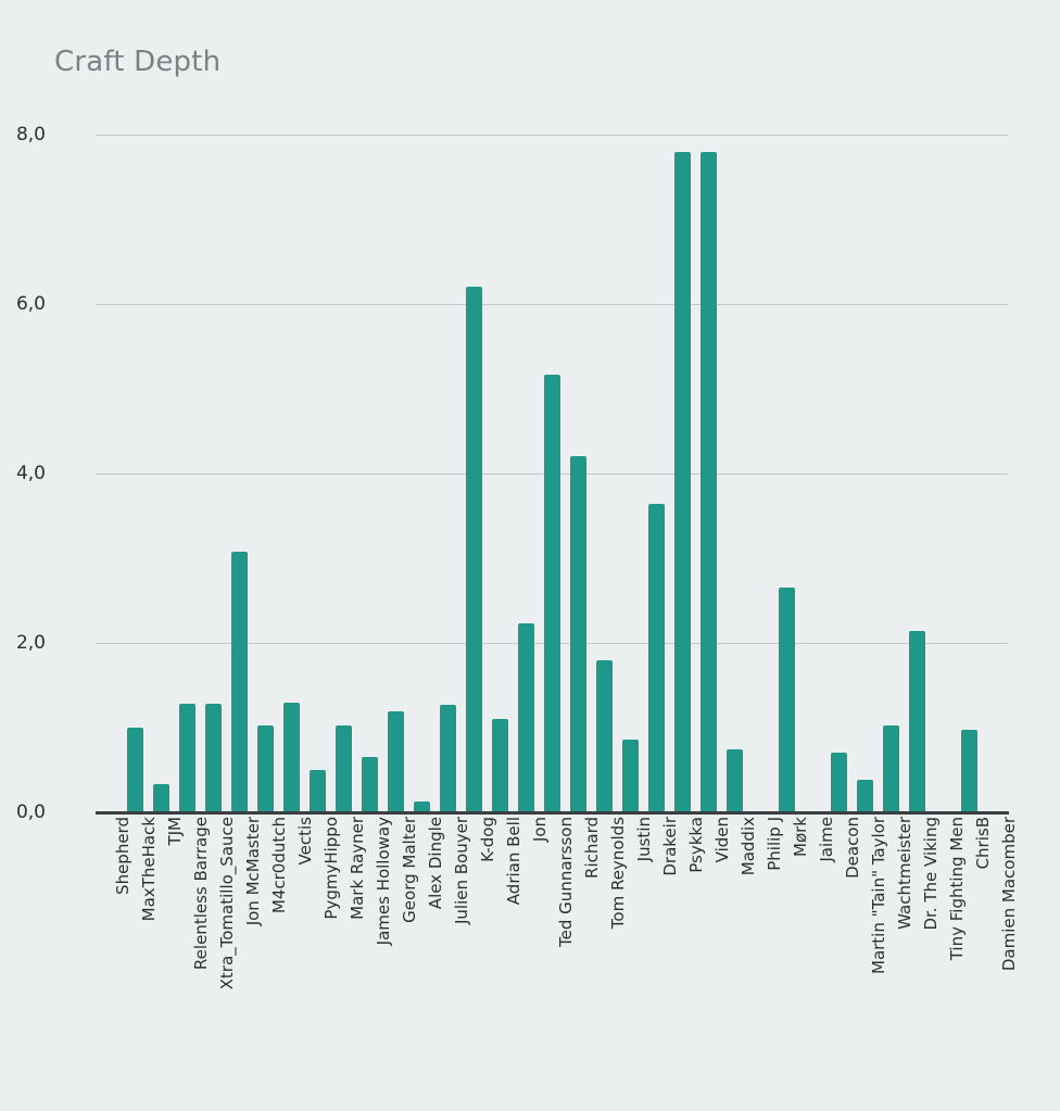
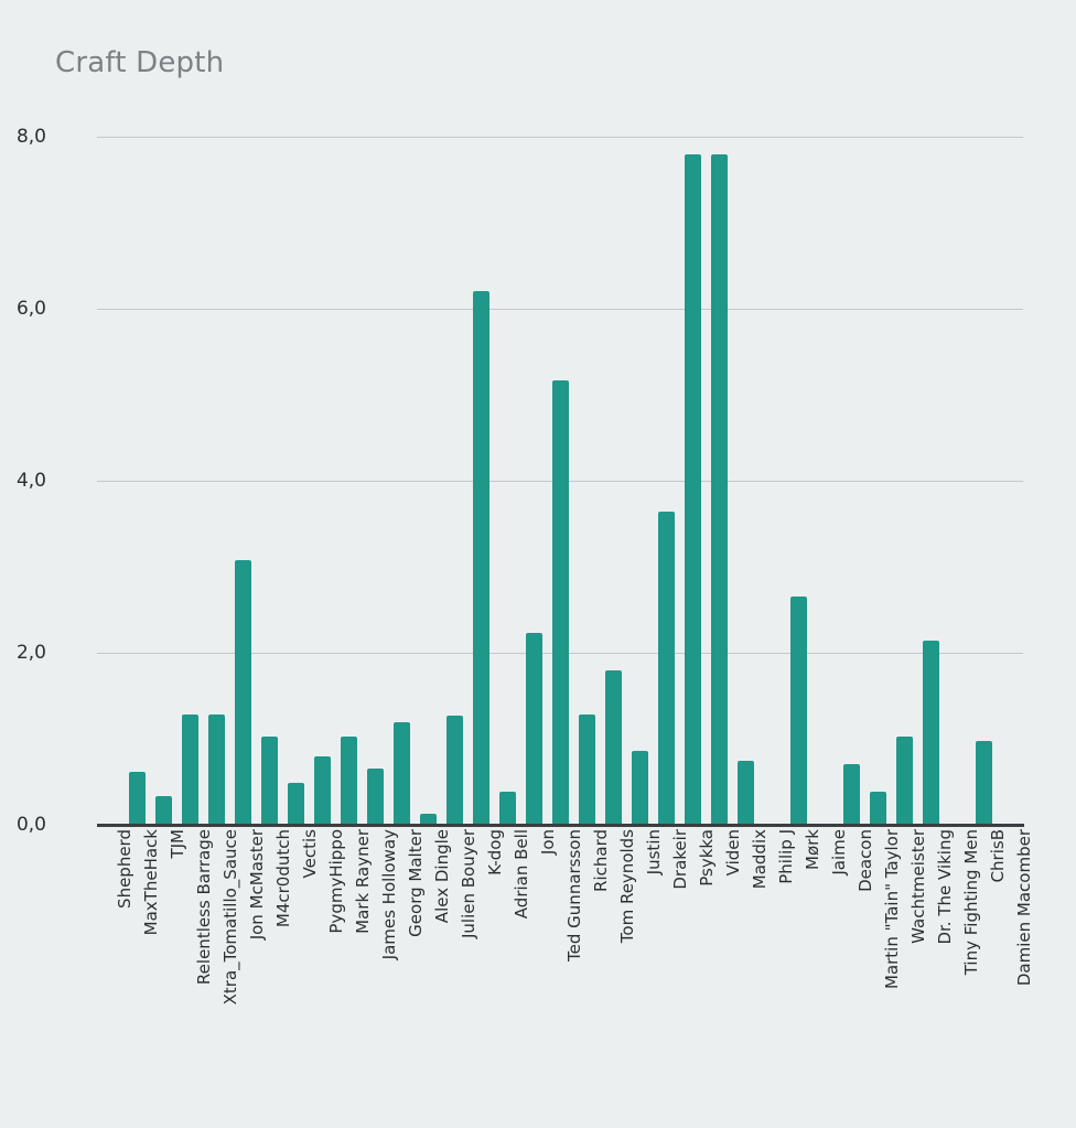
MaxTheHack: 1,0 -> 0,6
Vectis: 1,3 -> 0,5
PygmyHippo: 0,5 -> 0,8
Adrian Bell: 1,1 -> 0,4
Richard: 4,2 -> 1,3
